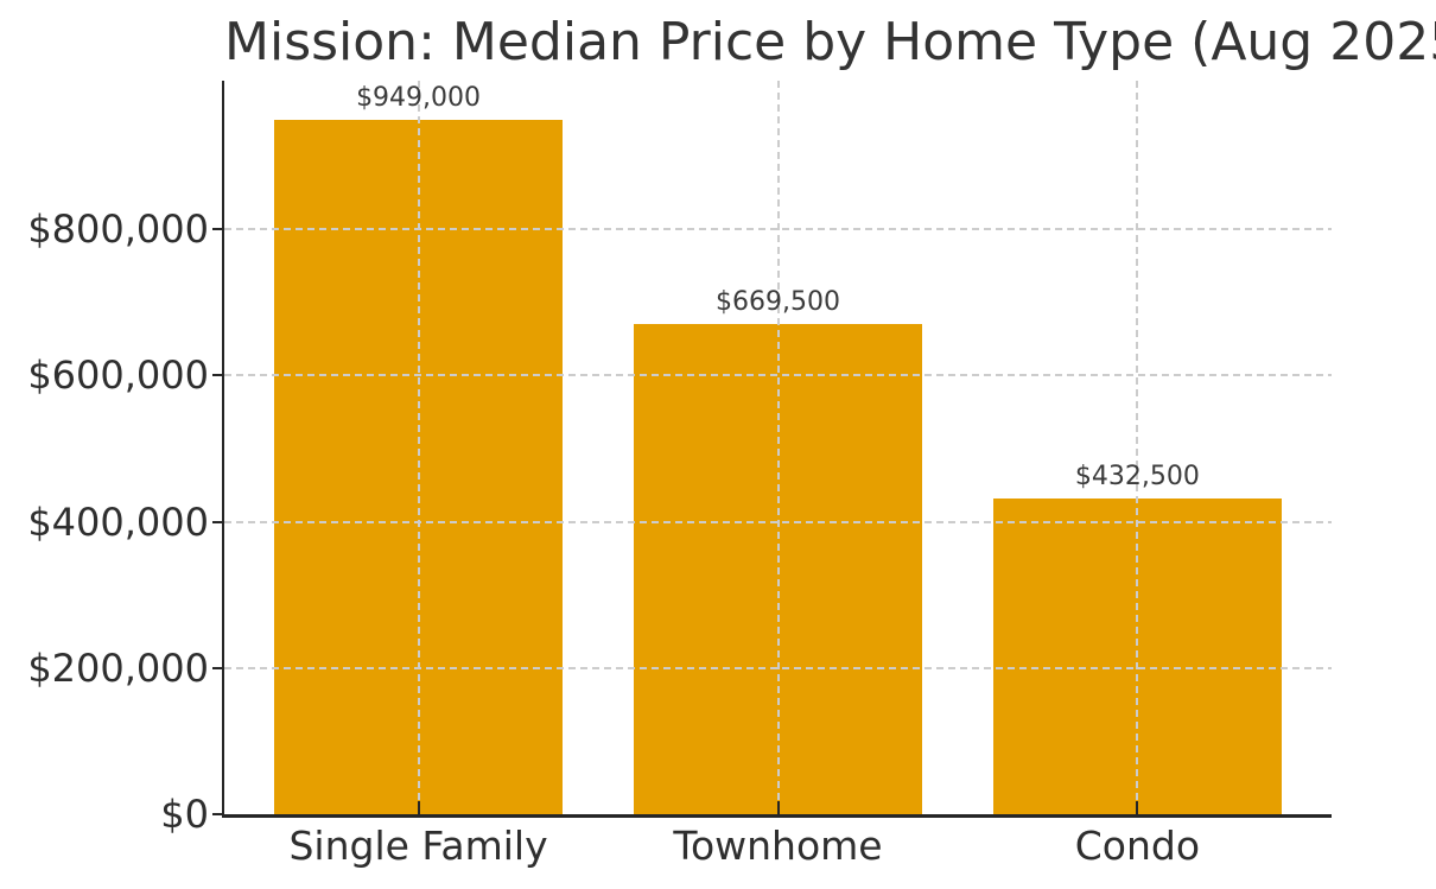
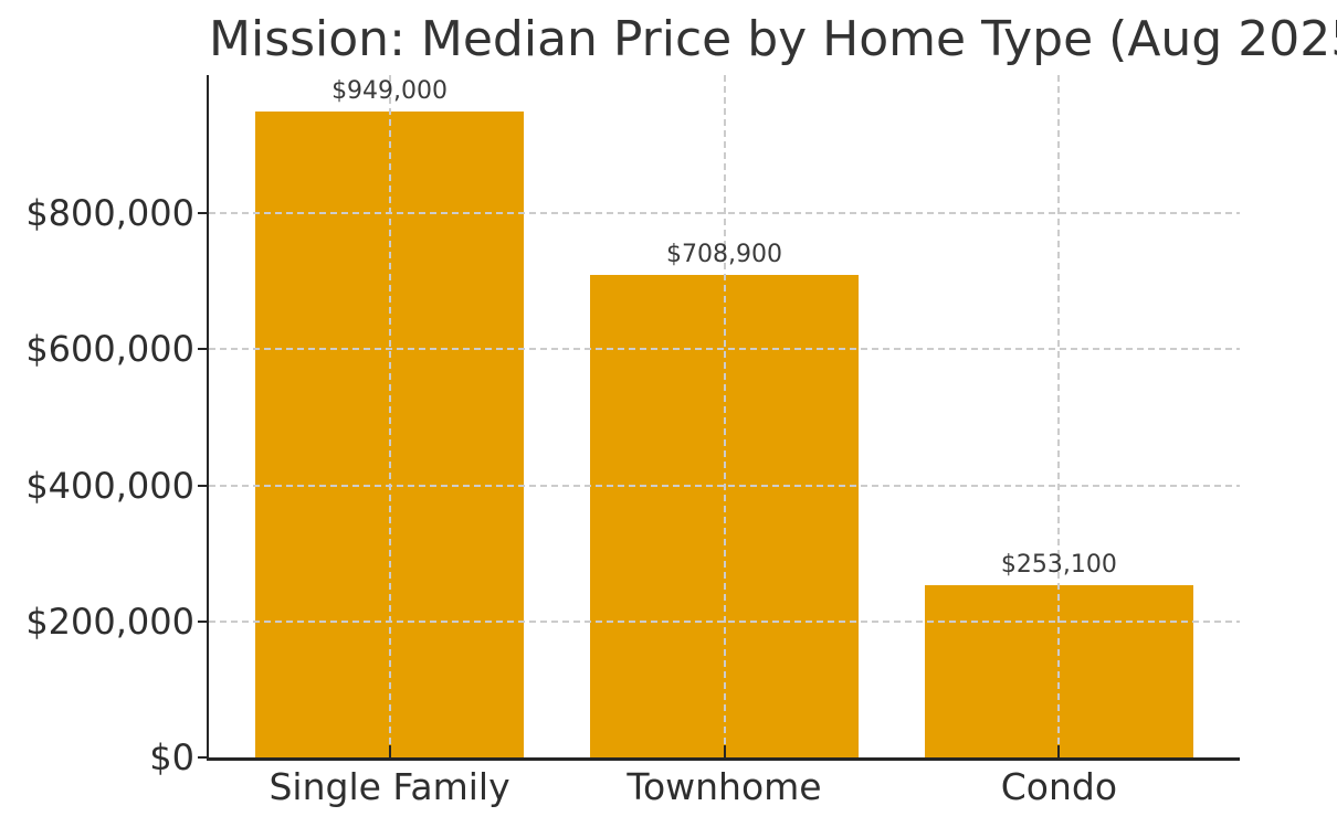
Townhome: $669,500 -> $708,900
Condo: $432,500 -> $253,100
